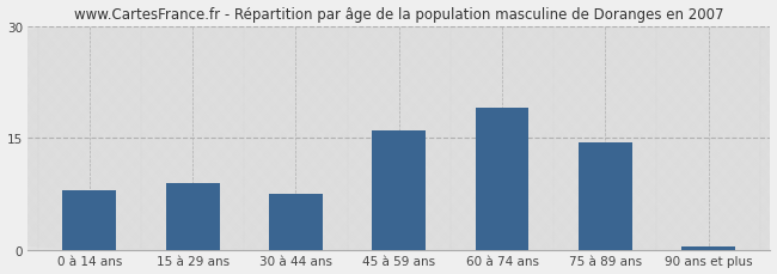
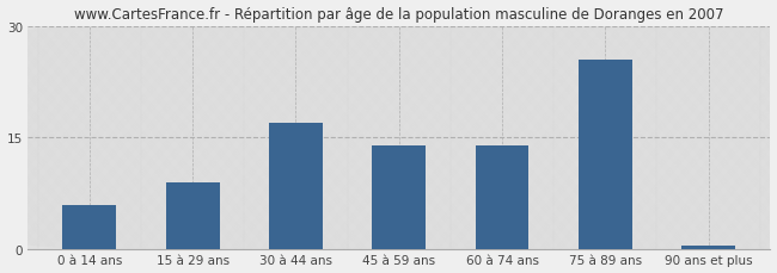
0 à 14 ans: 8.0 -> 6.0
30 à 44 ans: 7.5 -> 17.0
45 à 59 ans: 16.0 -> 14.0
60 à 74 ans: 19.0 -> 14.0
75 à 89 ans: 14.5 -> 25.4
